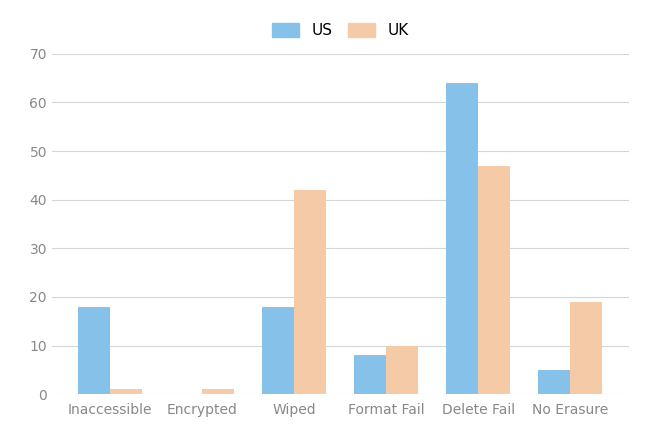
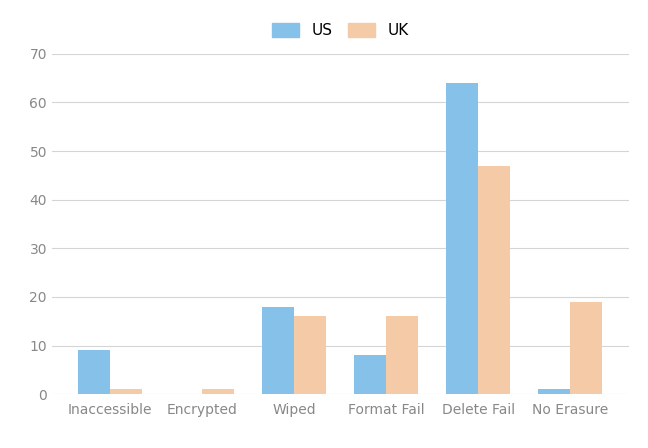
US/Inaccessible: 18 -> 9
UK/Wiped: 42 -> 16
UK/Format Fail: 10 -> 16
US/No Erasure: 5 -> 1
